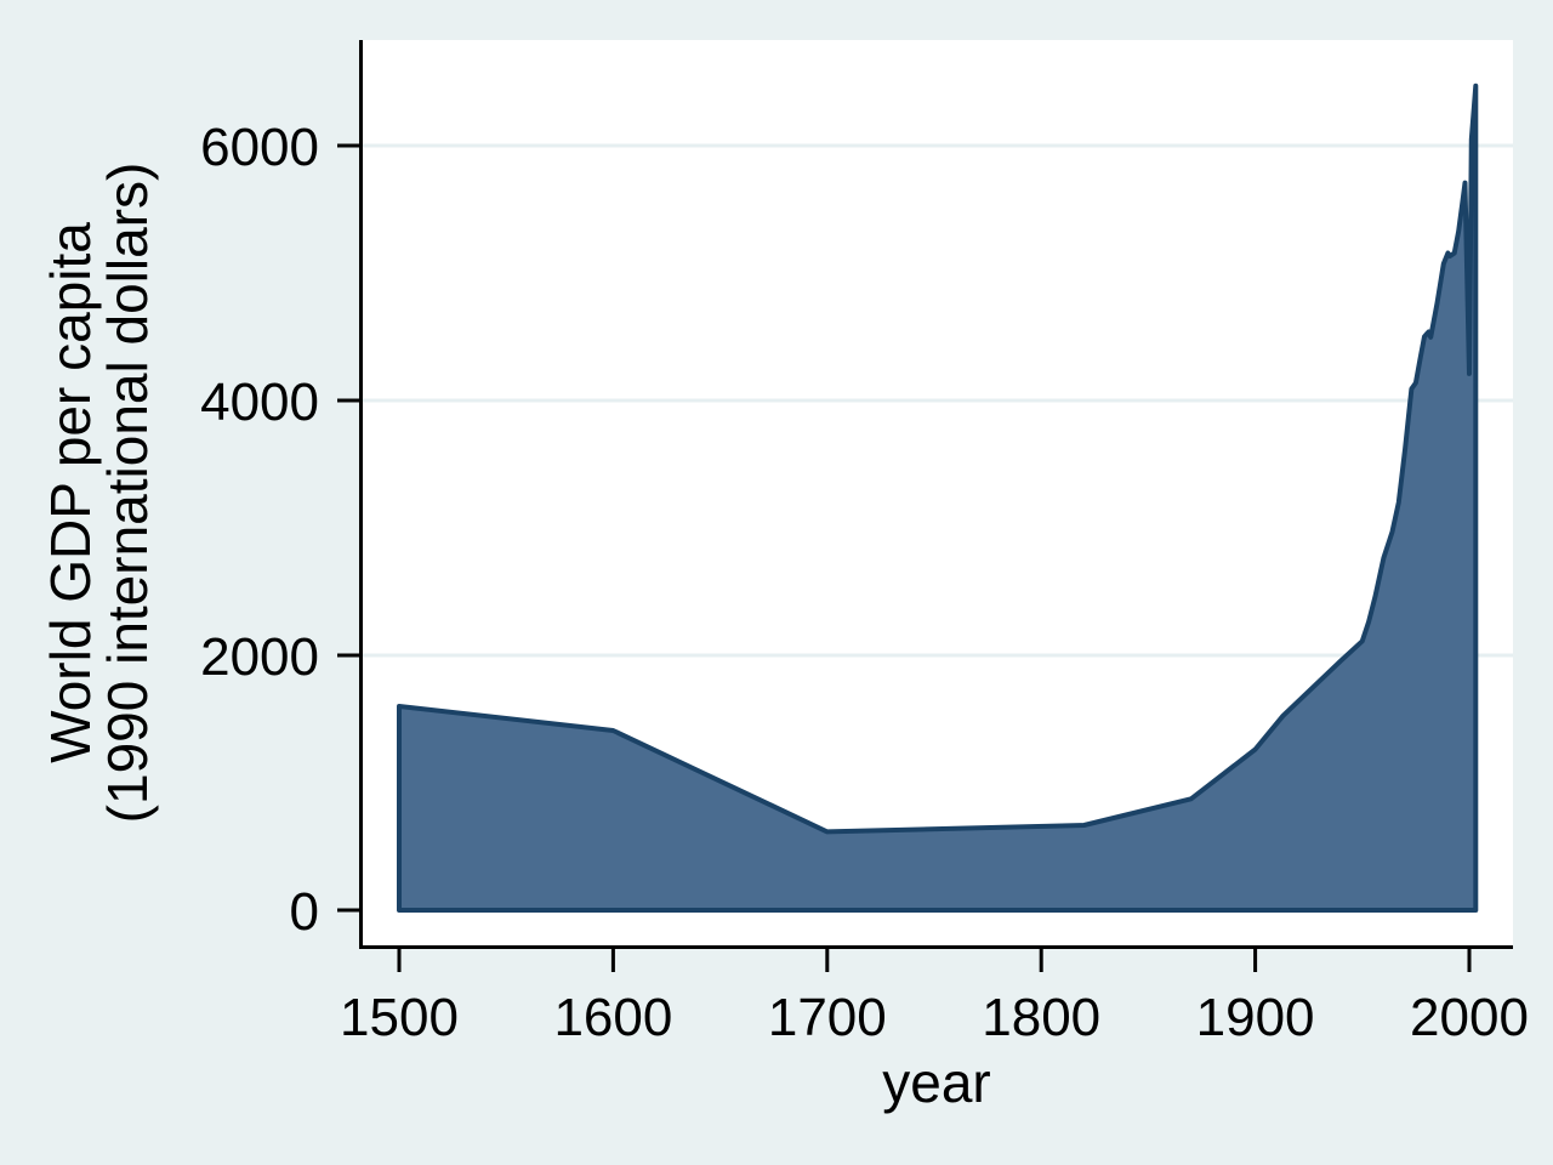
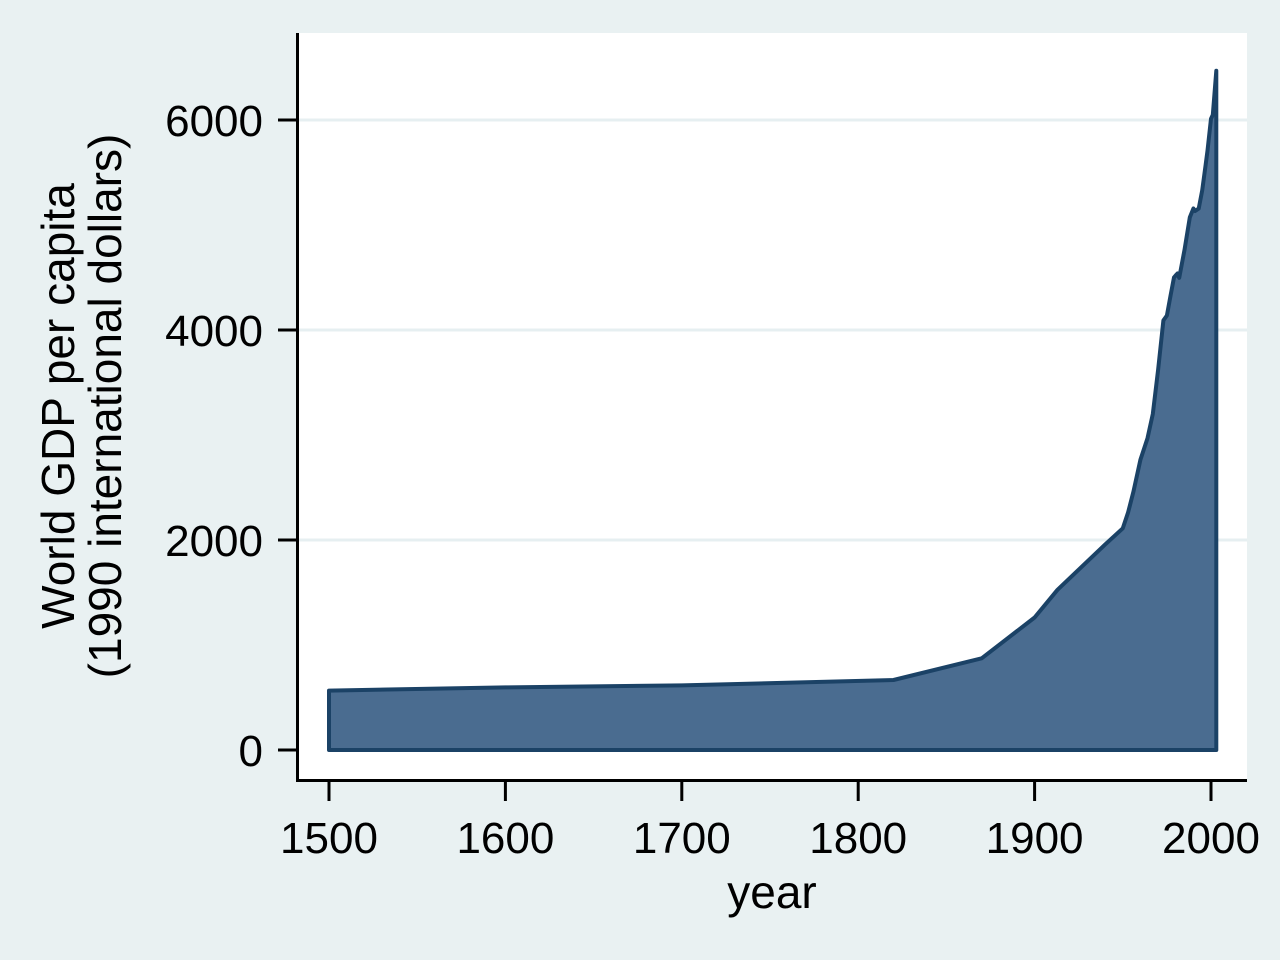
1500: 1600 -> 570
1600: 1410 -> 600
2000: 4210 -> 6010
